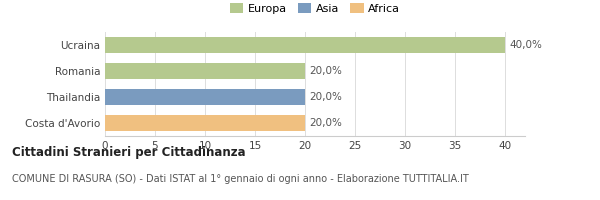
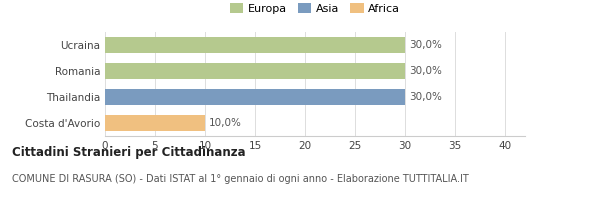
Ucraina: 40,0% -> 30,0%
Romania: 20,0% -> 30,0%
Thailandia: 20,0% -> 30,0%
Costa d'Avorio: 20,0% -> 10,0%
